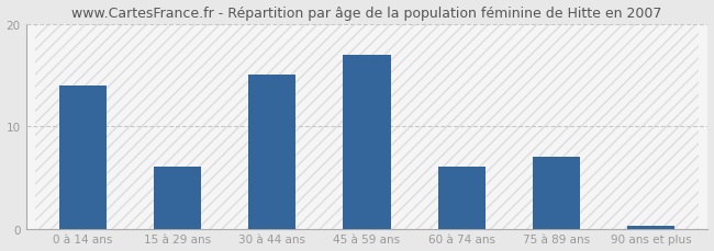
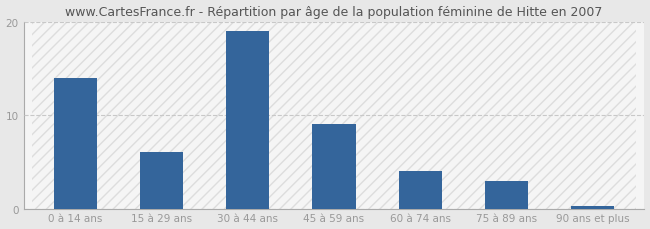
30 à 44 ans: 15.0 -> 19.0
45 à 59 ans: 17.0 -> 9.0
60 à 74 ans: 6.0 -> 4.0
75 à 89 ans: 7.0 -> 3.0
